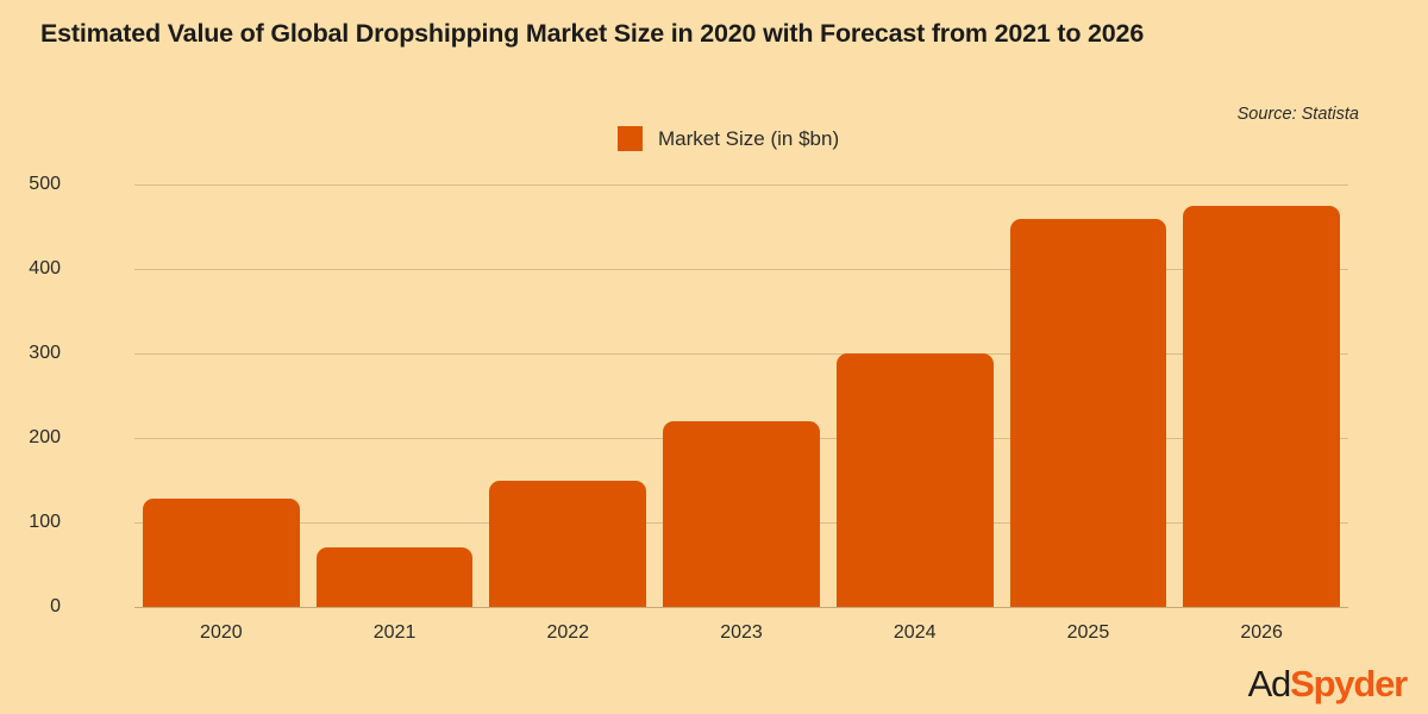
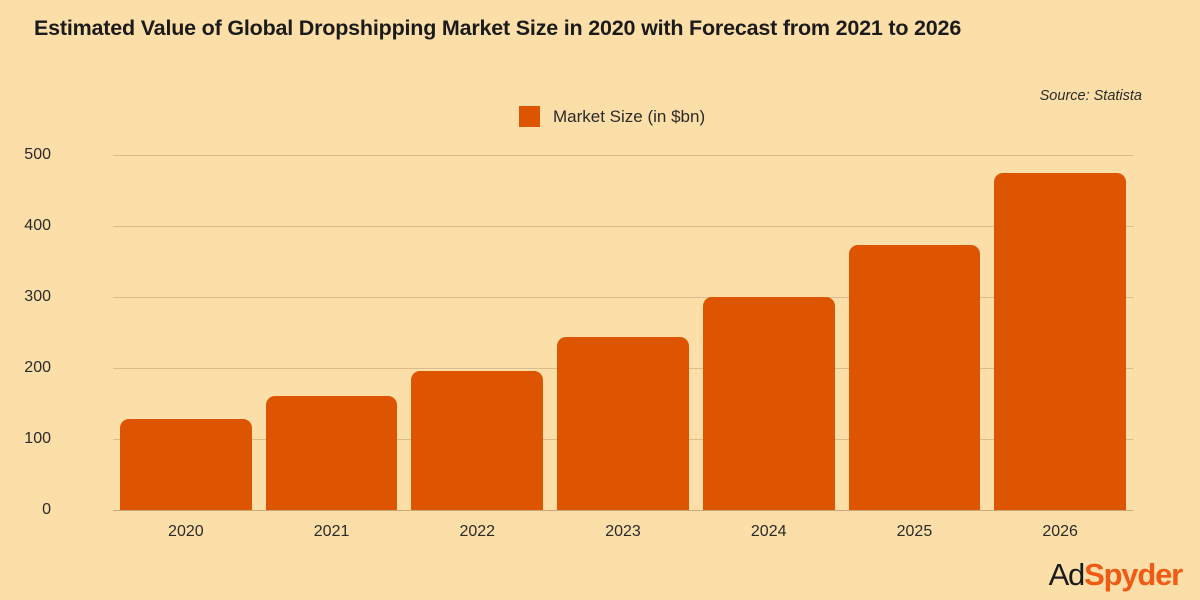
2021: 70 -> 160
2022: 150 -> 200
2023: 220 -> 240
2025: 460 -> 370
